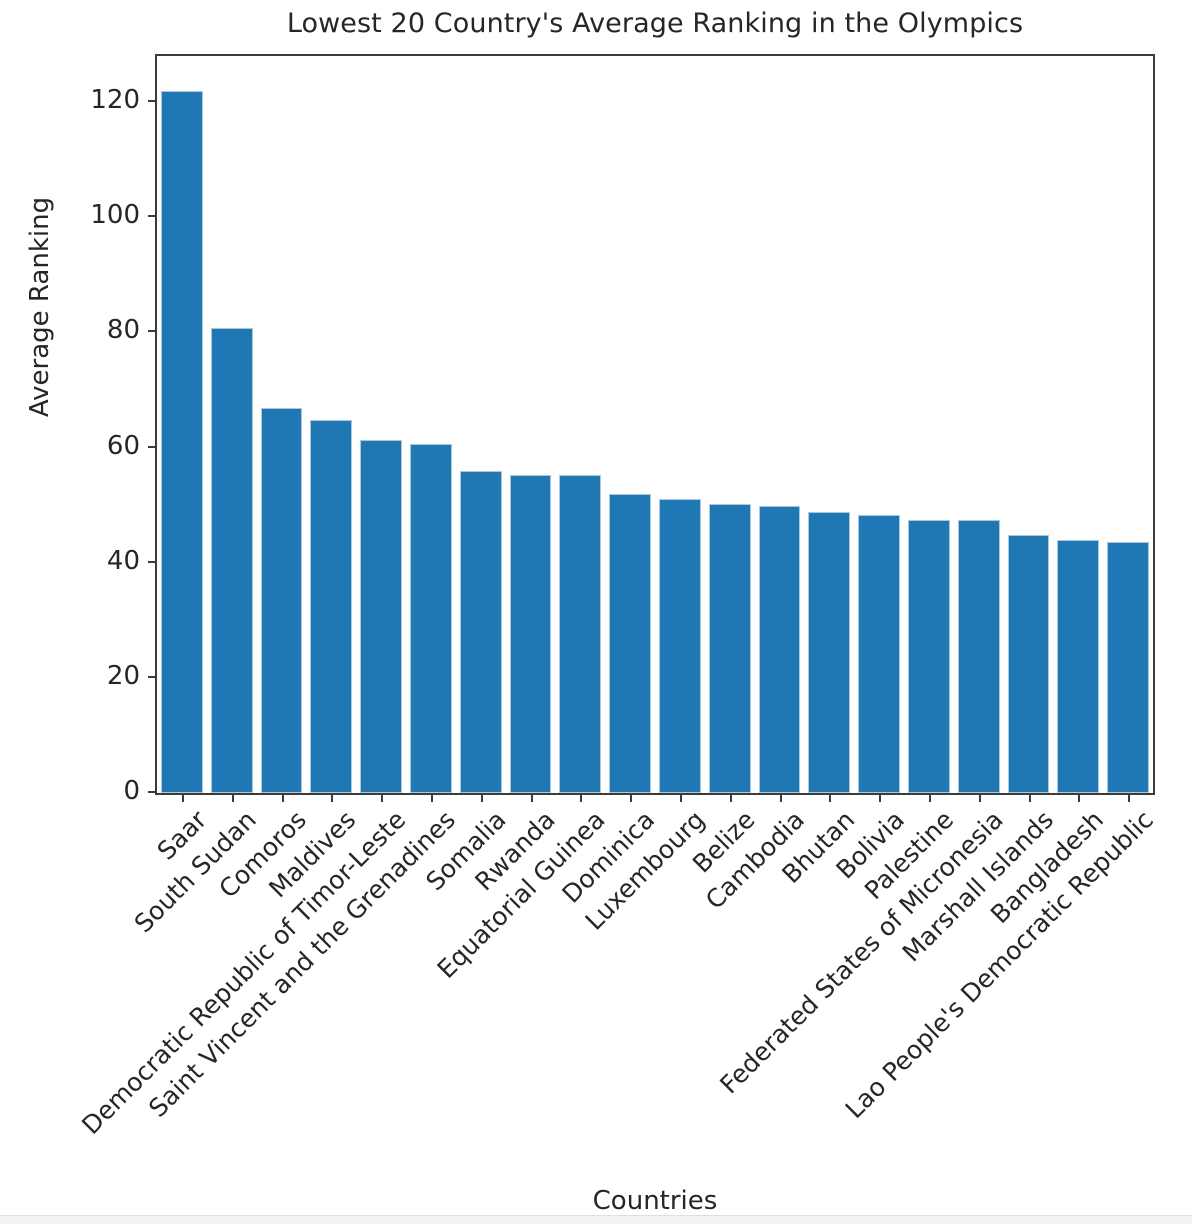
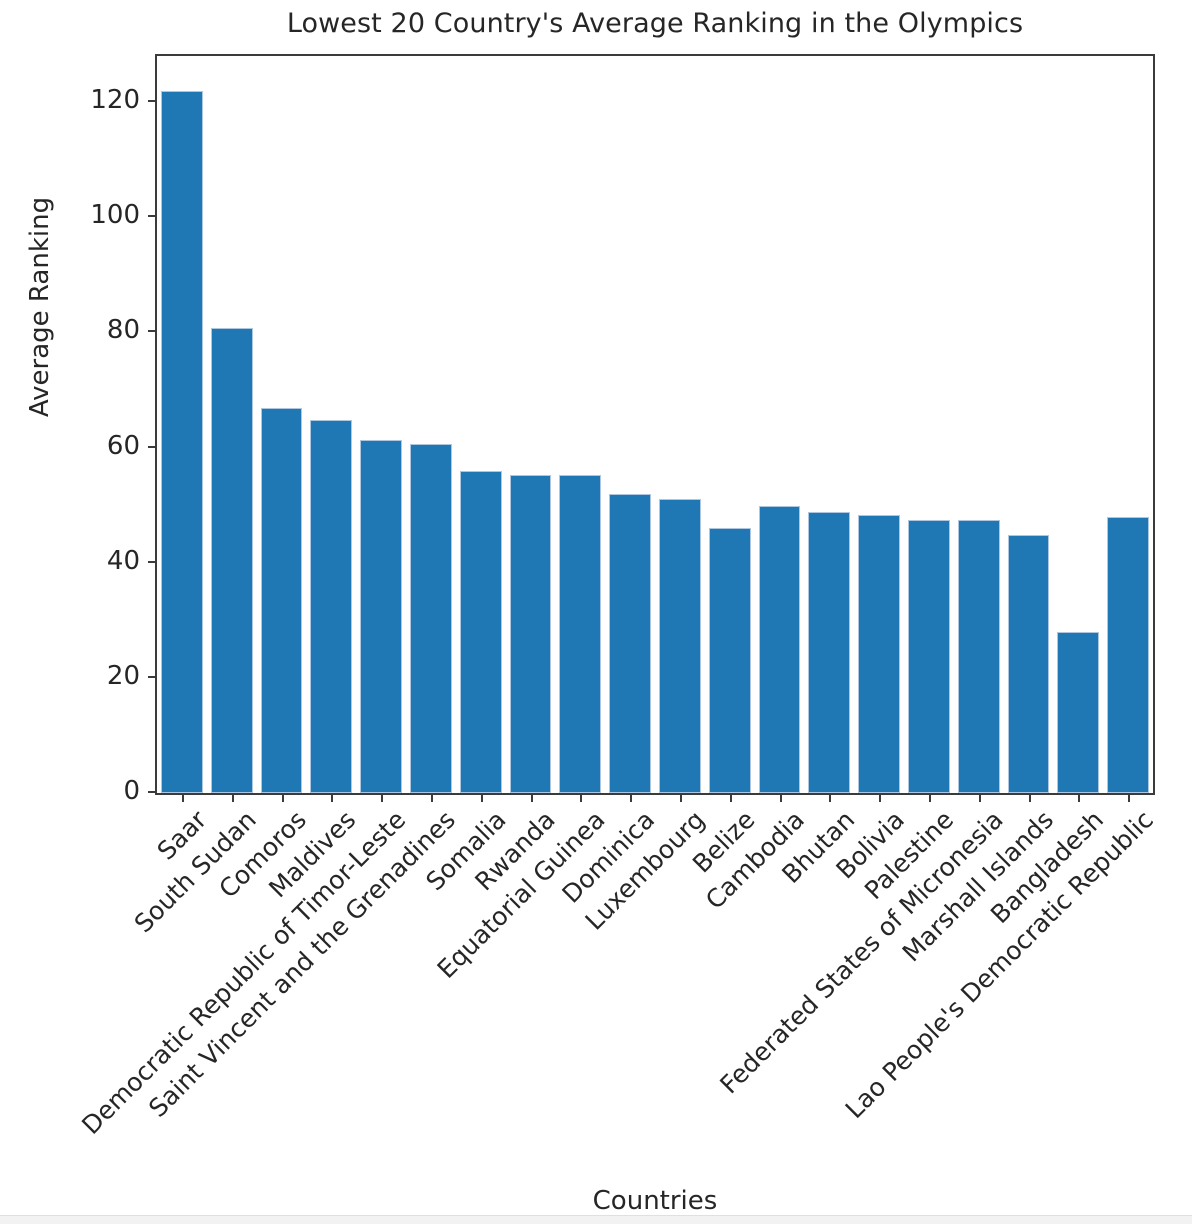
Belize: 50 -> 46
Bangladesh: 44 -> 28
Lao People's Democratic Republic: 44 -> 48
